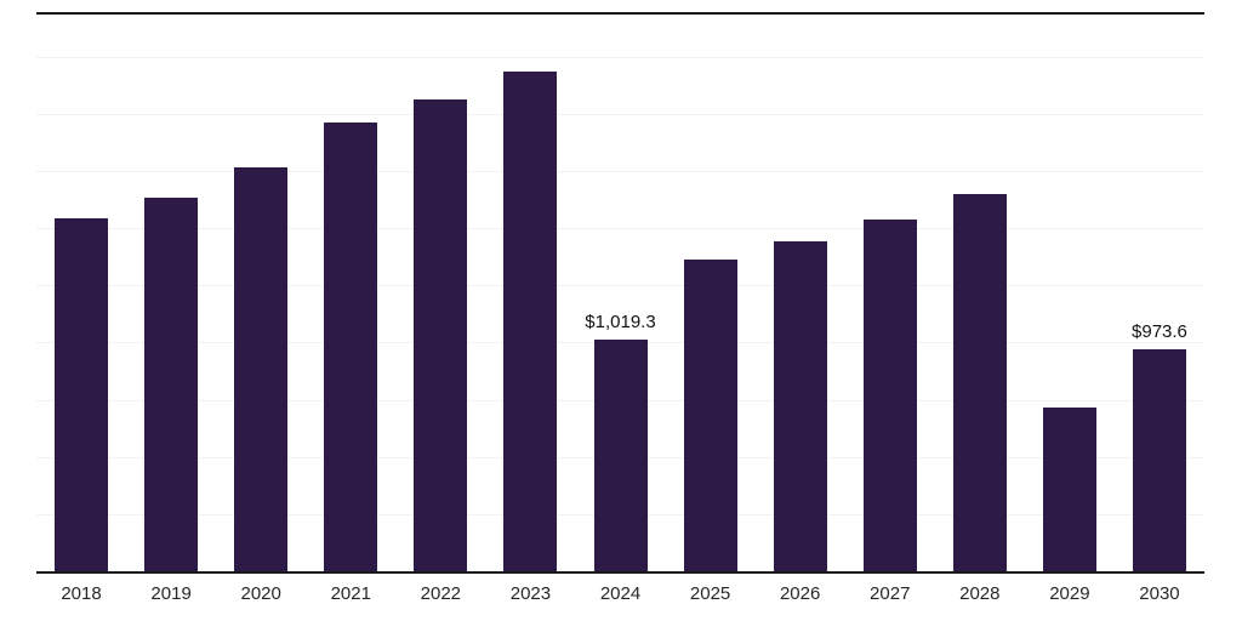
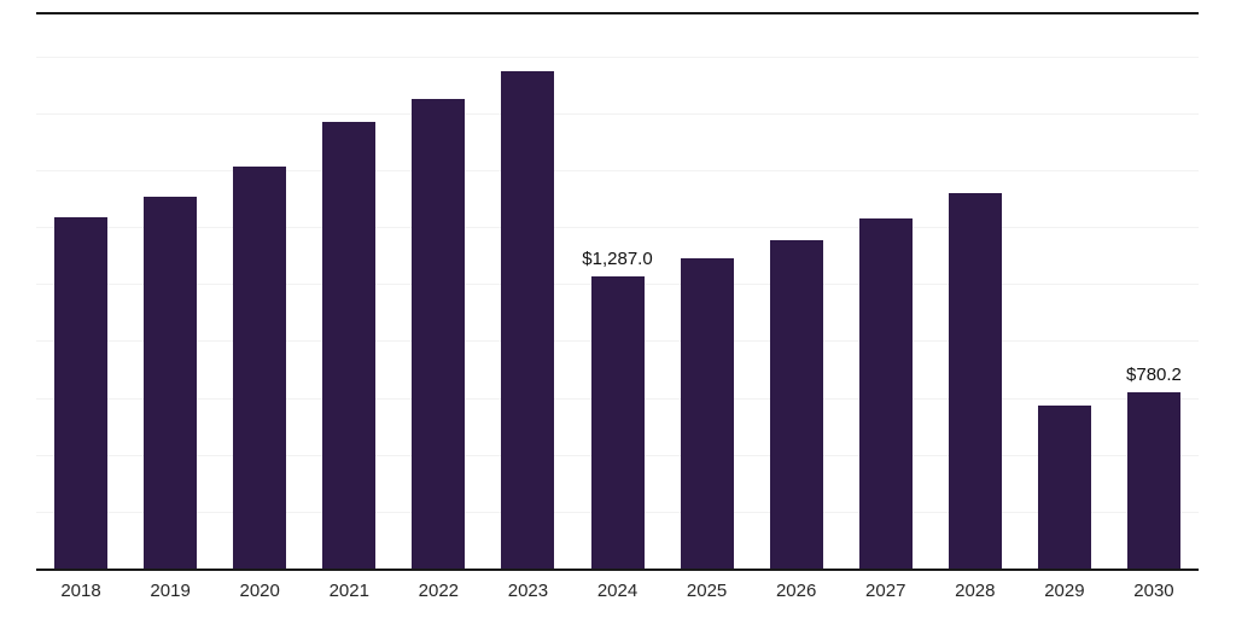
2024: $1,019.3 -> $1,287.0
2030: $973.6 -> $780.2
